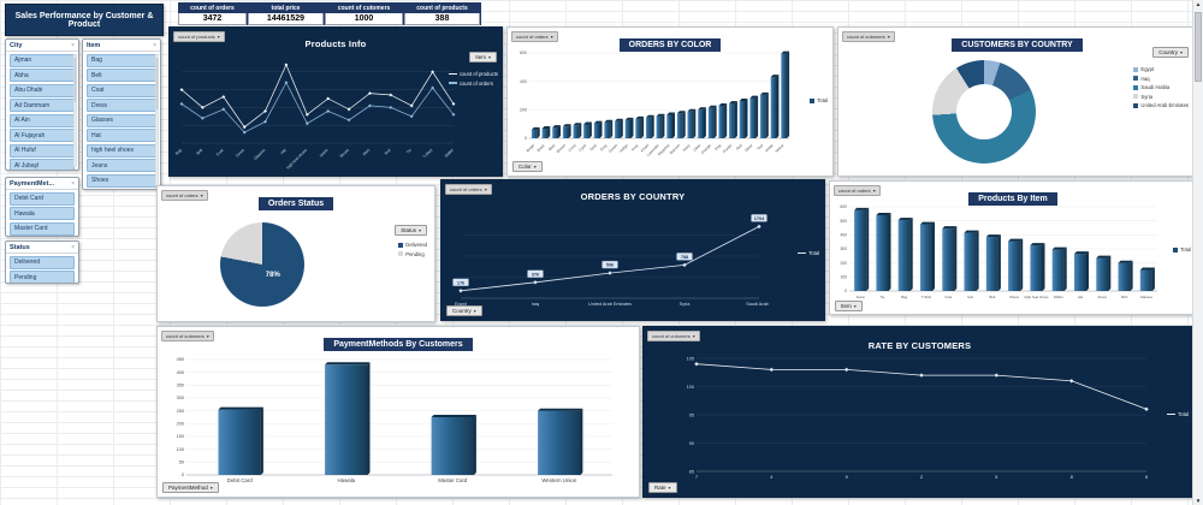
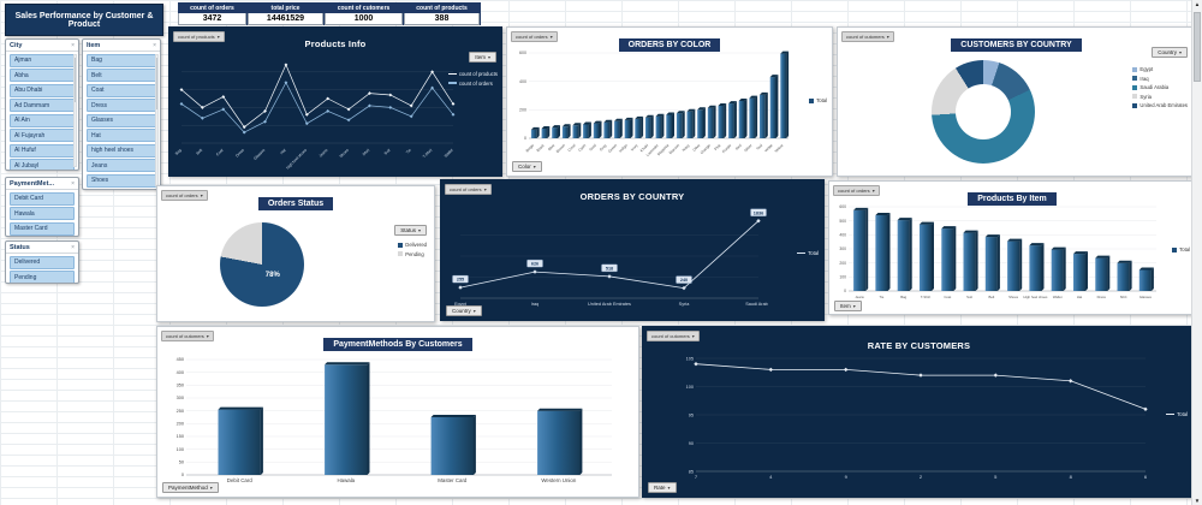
ORDERS BY COUNTRY/Egypt: 176 -> 255
ORDERS BY COUNTRY/Iraq: 376 -> 626
ORDERS BY COUNTRY/United Arab Emirates: 596 -> 518
ORDERS BY COUNTRY/Syria: 788 -> 240
ORDERS BY COUNTRY/Saudi Arabia: 1704 -> 1836
